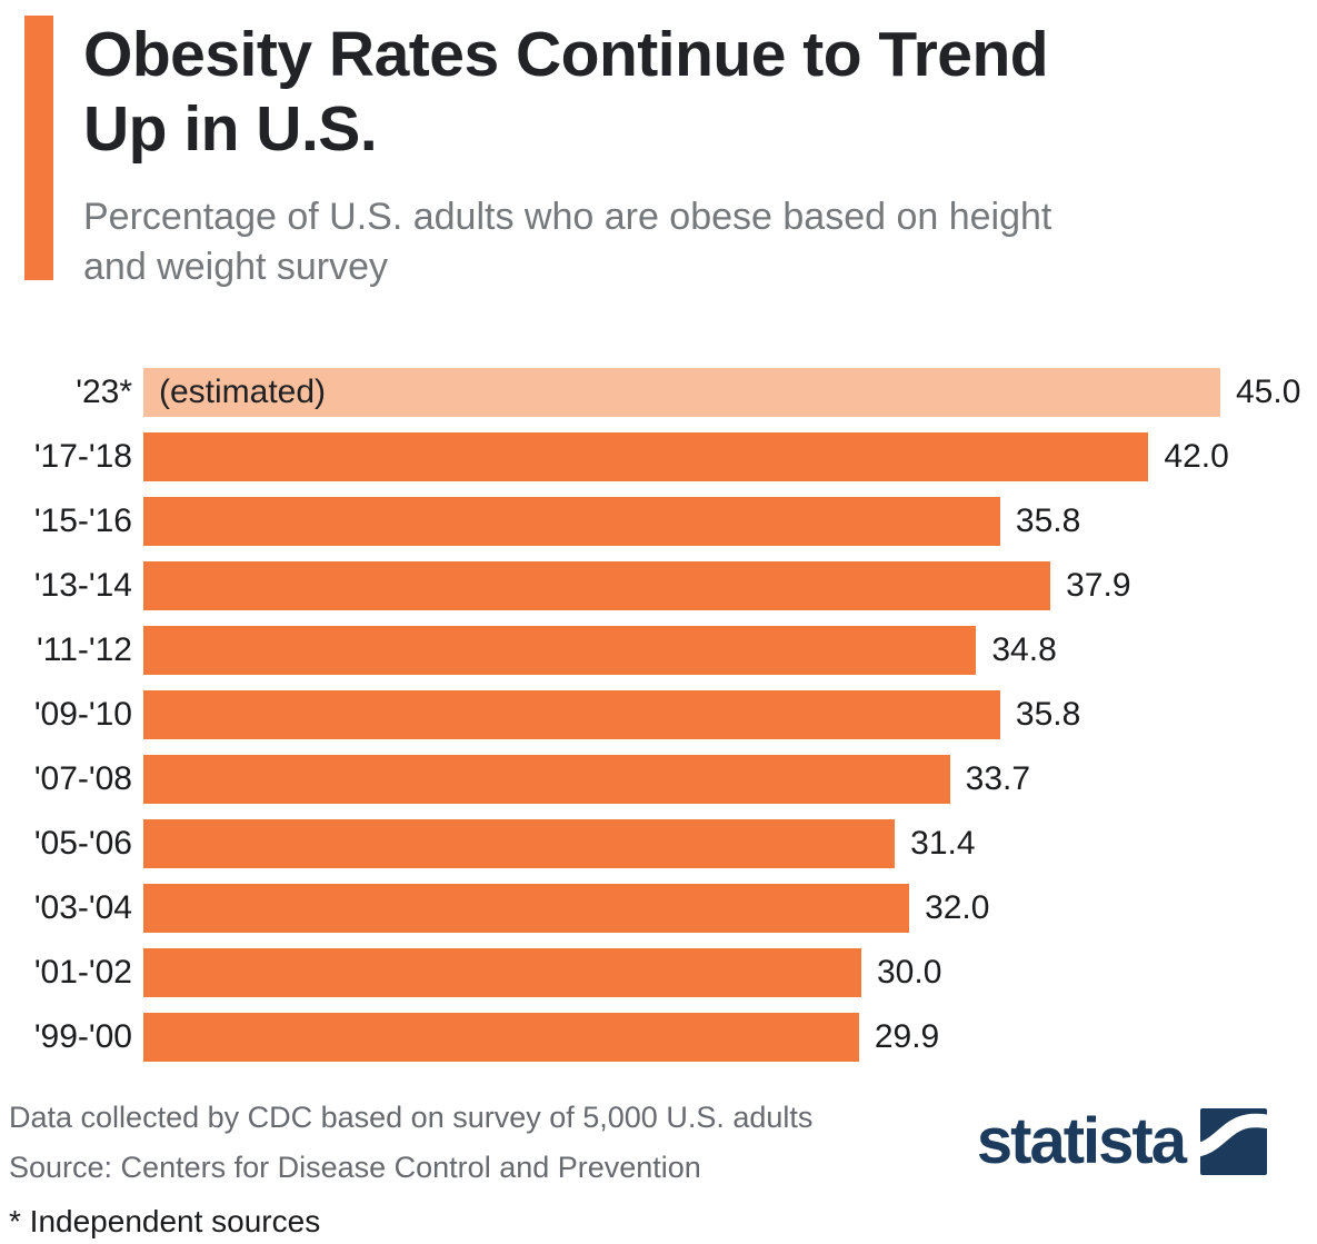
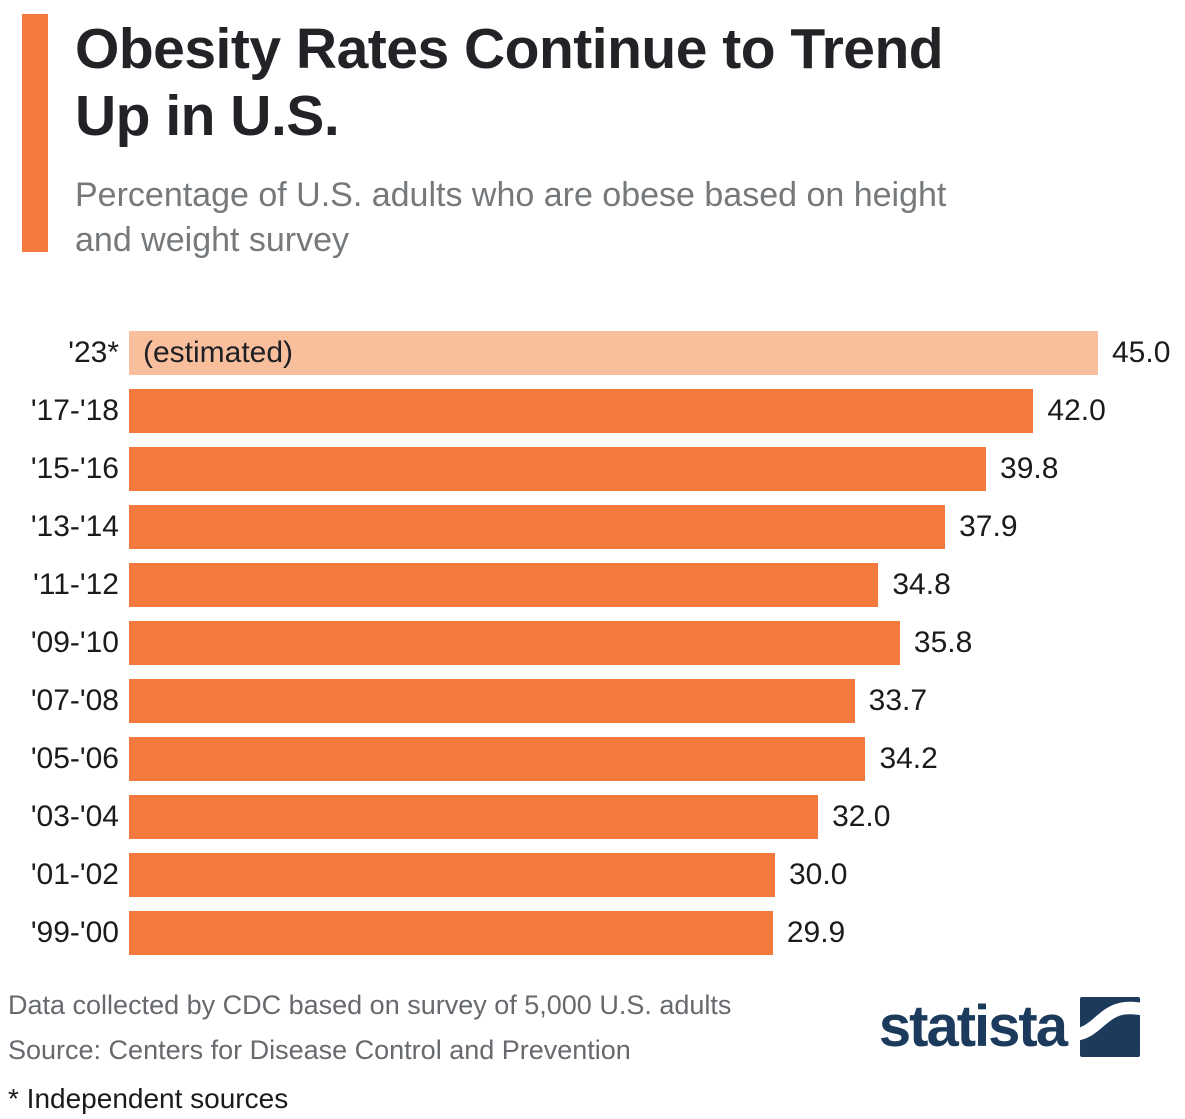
'15-'16: 35.8 -> 39.8
'05-'06: 31.4 -> 34.2
